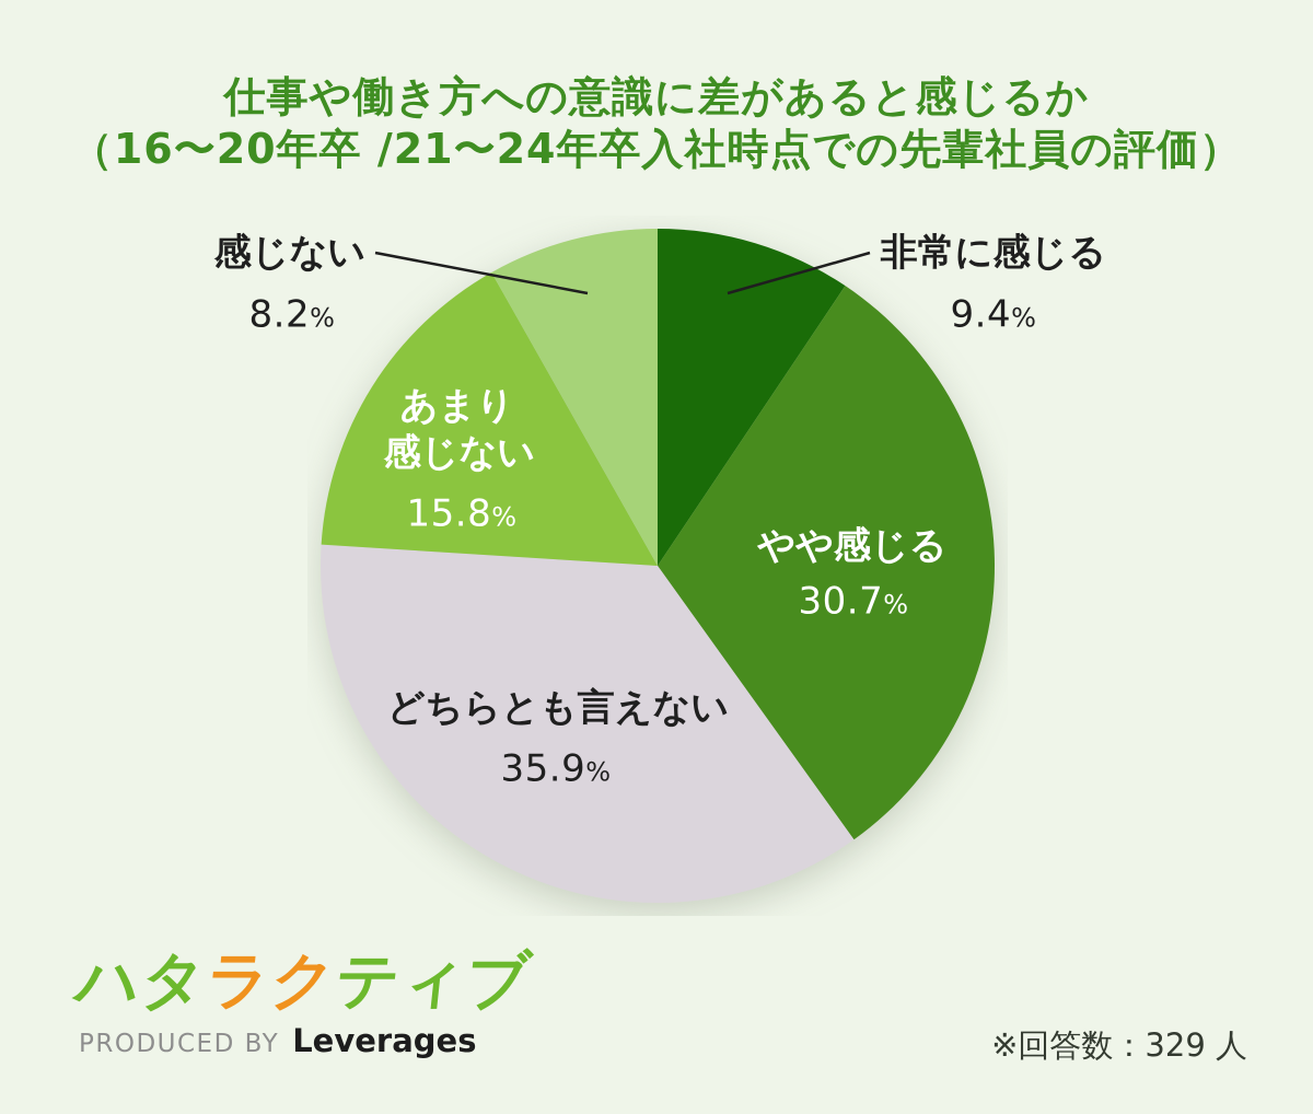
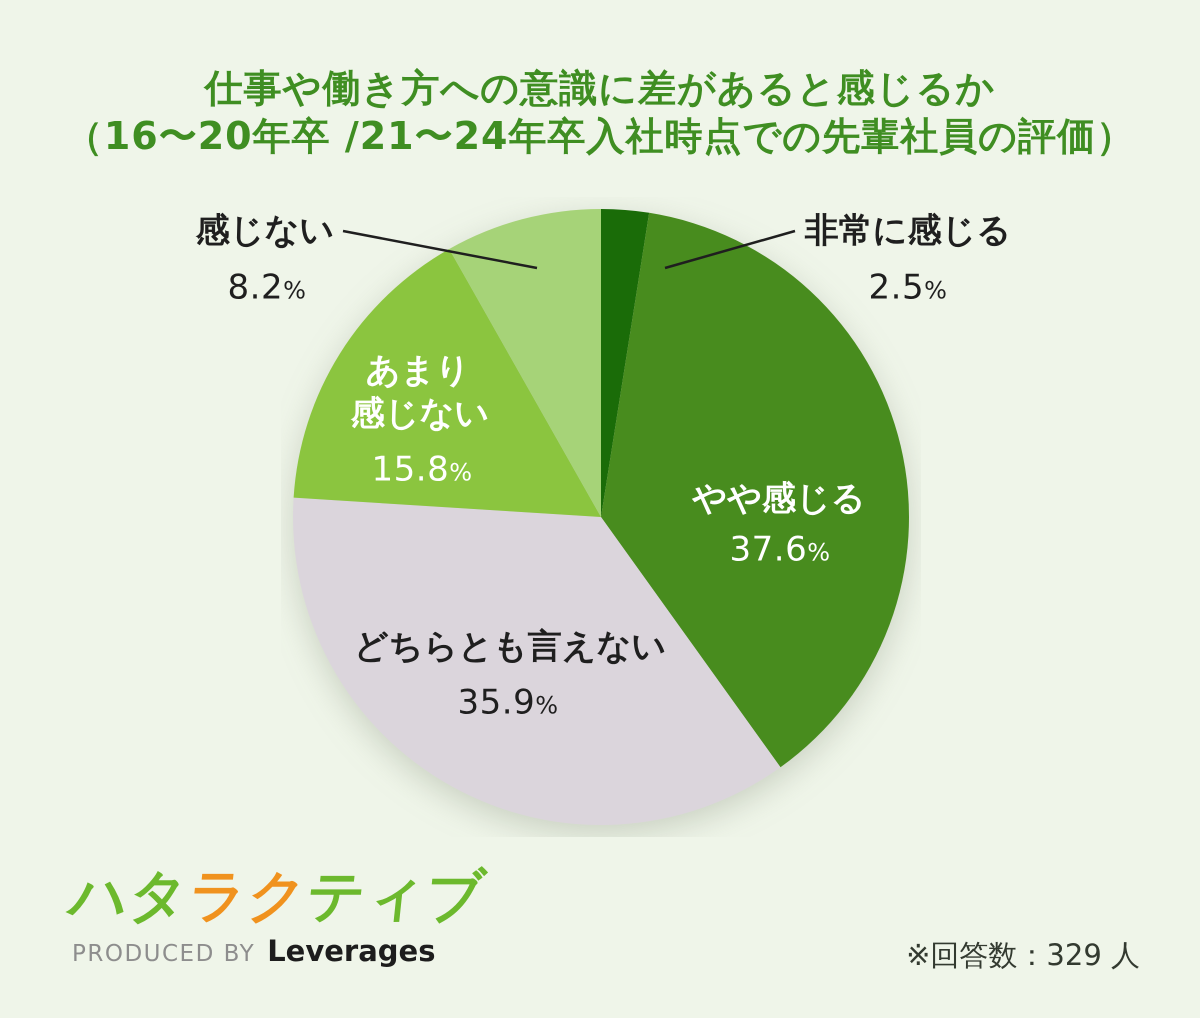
非常に感じる: 9.4 -> 2.5
やや感じる: 30.7 -> 37.6
